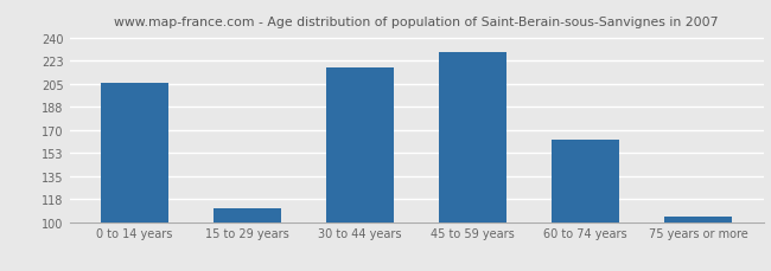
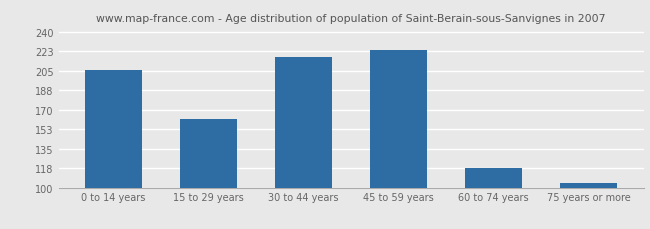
15 to 29 years: 110 -> 162
45 to 59 years: 229 -> 224
60 to 74 years: 163 -> 118
